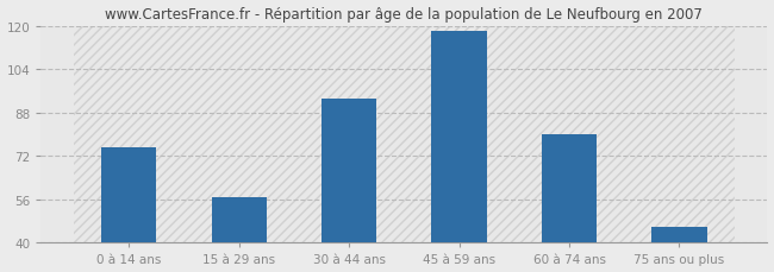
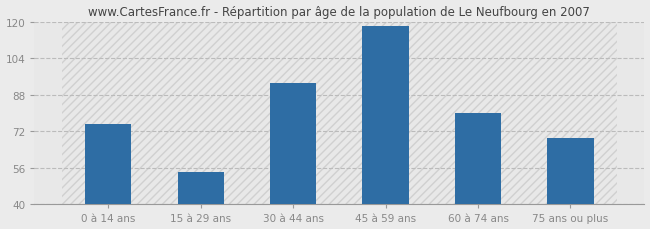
15 à 29 ans: 57 -> 54
75 ans ou plus: 46 -> 69
